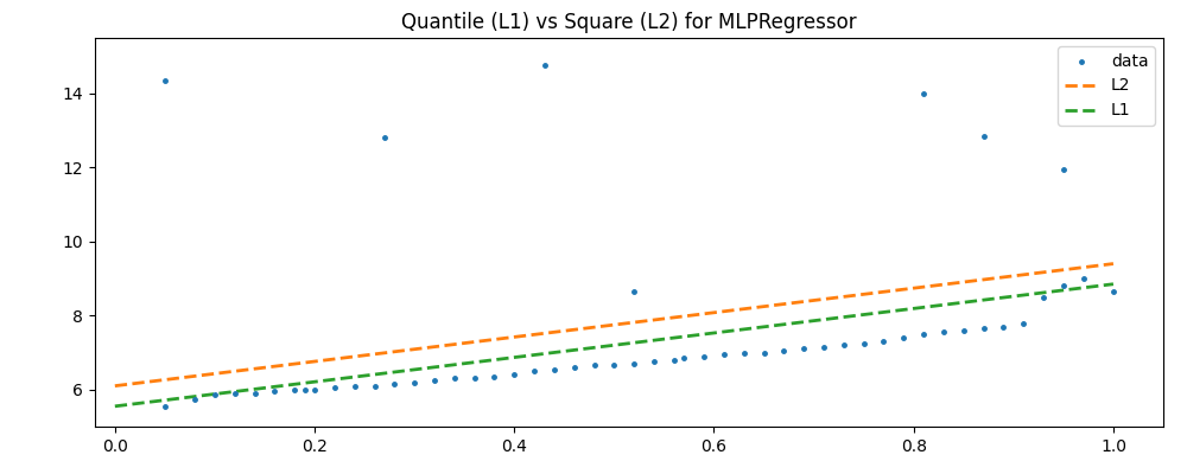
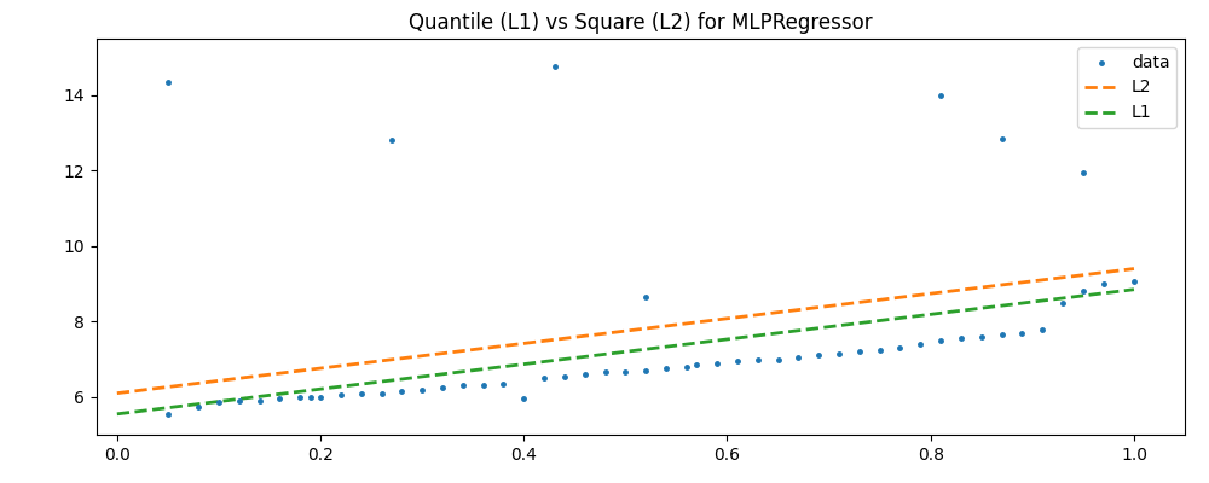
0.4: 6.40 -> 5.95
1.0: 8.65 -> 9.05
